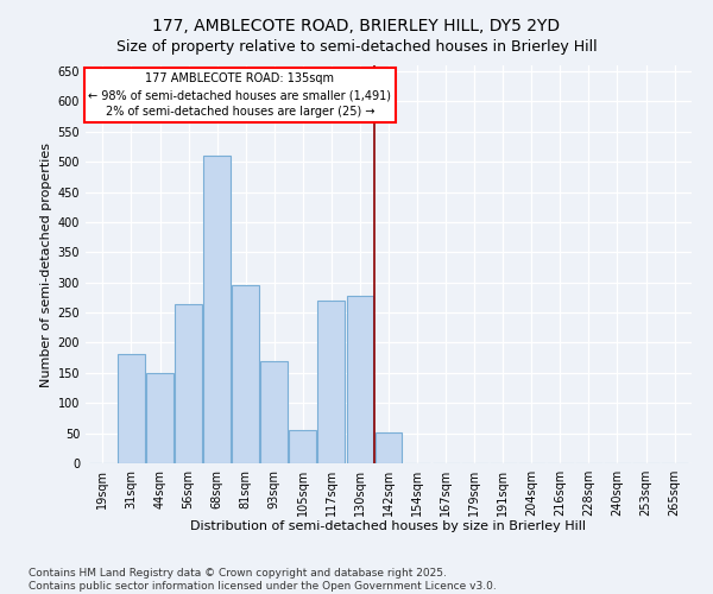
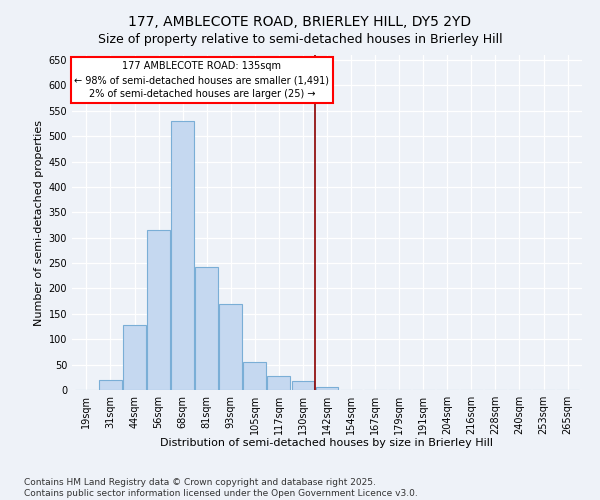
31sqm: 182 -> 20
44sqm: 150 -> 128
56sqm: 264 -> 315
68sqm: 510 -> 530
81sqm: 296 -> 242
117sqm: 270 -> 28
130sqm: 278 -> 18
142sqm: 52 -> 5
